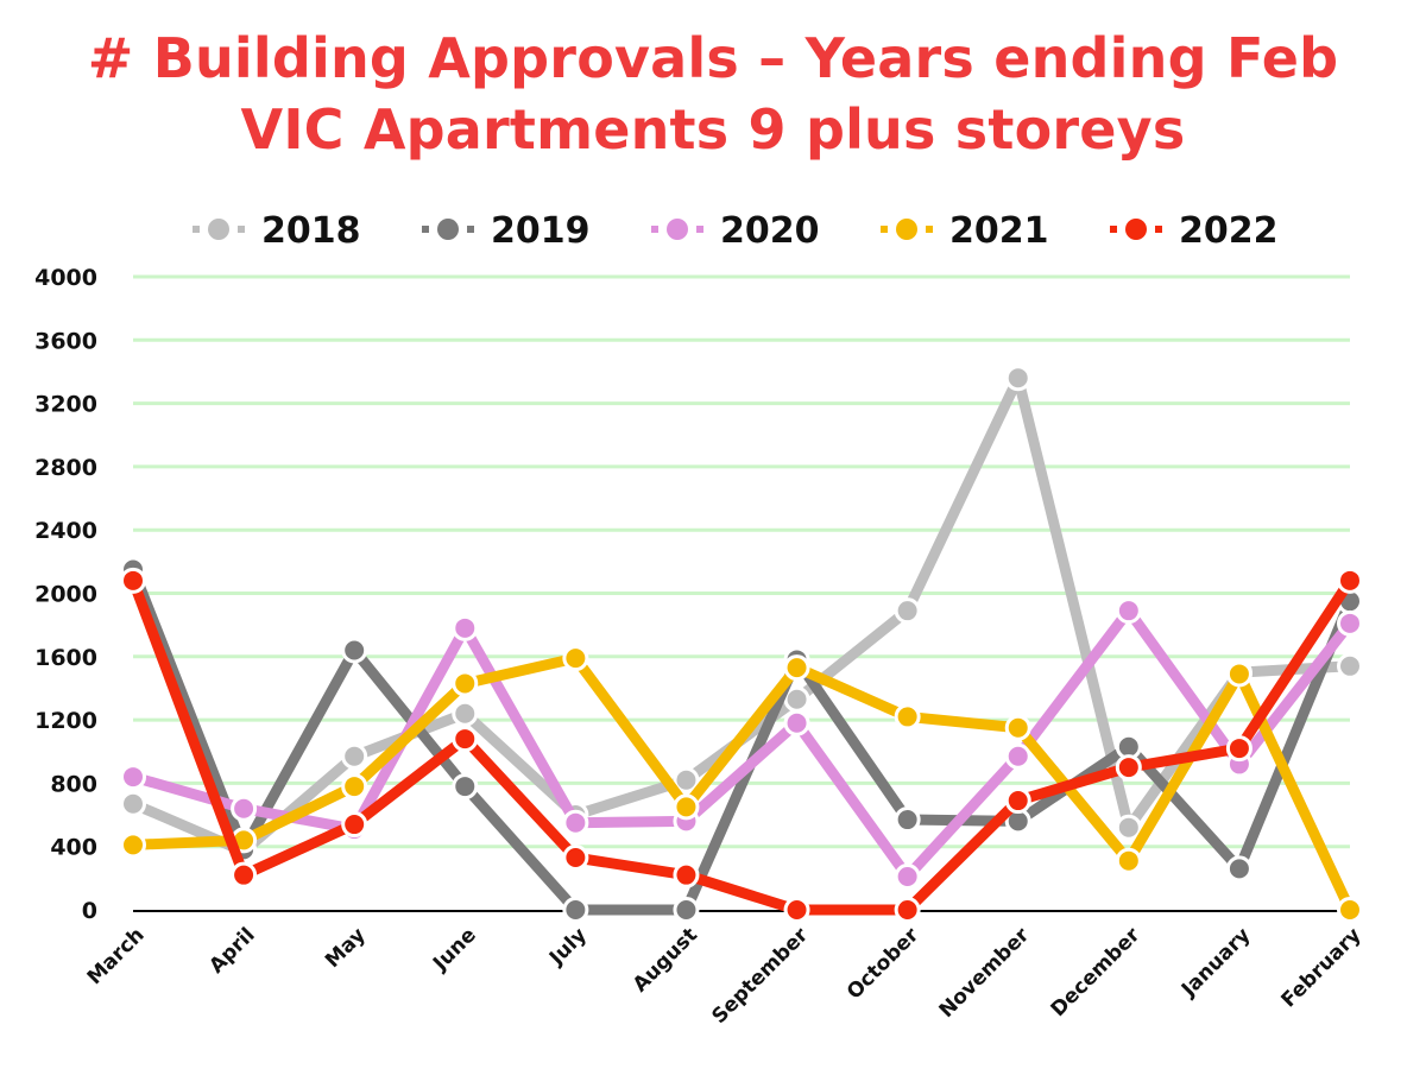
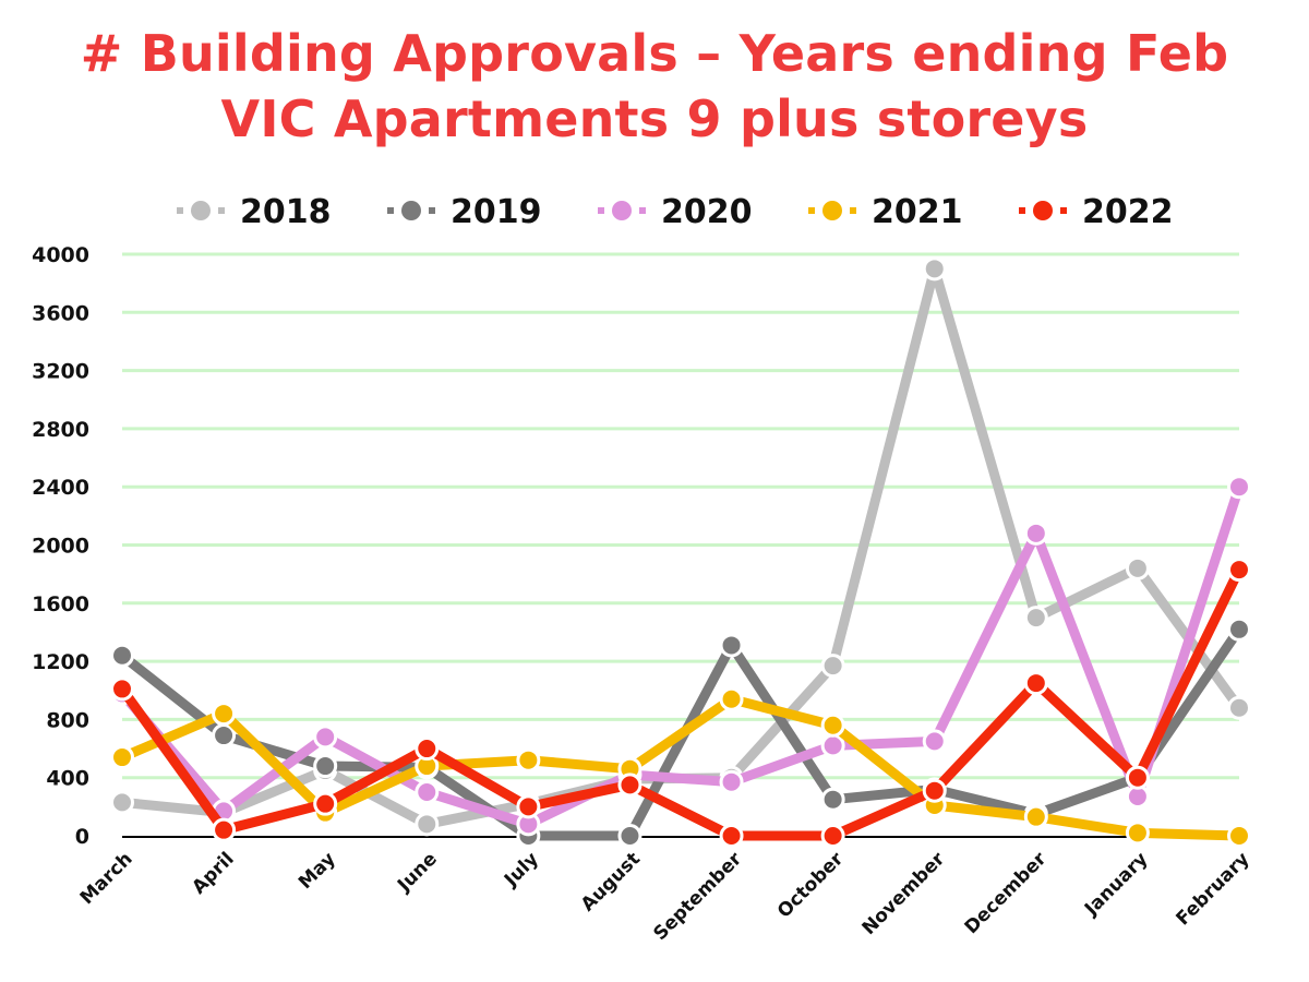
2018/March: 670 -> 230
2019/March: 2150 -> 1240
2020/March: 840 -> 980
2021/March: 410 -> 540
2022/March: 2080 -> 1010
2018/April: 370 -> 160
2019/April: 380 -> 690
2020/April: 640 -> 170
2021/April: 440 -> 840
2022/April: 220 -> 40
2018/May: 970 -> 450
2019/May: 1640 -> 480
2020/May: 510 -> 680
2021/May: 780 -> 160
2022/May: 540 -> 220
2018/June: 1240 -> 80
2019/June: 780 -> 470
2020/June: 1780 -> 300
2021/June: 1430 -> 480
2022/June: 1080 -> 600
2018/July: 600 -> 220
2020/July: 550 -> 80
2021/July: 1590 -> 520
2022/July: 330 -> 200
2018/August: 820 -> 390
2020/August: 560 -> 420
2021/August: 650 -> 460
2022/August: 220 -> 350
2018/September: 1330 -> 400
2019/September: 1580 -> 1310
2020/September: 1180 -> 370
2021/September: 1530 -> 940
2018/October: 1890 -> 1170
2019/October: 570 -> 250
2020/October: 210 -> 620
2021/October: 1220 -> 760
2018/November: 3360 -> 3900
2019/November: 560 -> 320
2020/November: 970 -> 650
2021/November: 1150 -> 210
2022/November: 690 -> 310
2018/December: 520 -> 1500
2019/December: 1030 -> 150
2020/December: 1890 -> 2080
2021/December: 310 -> 130
2022/December: 900 -> 1050
2018/January: 1500 -> 1840
2019/January: 260 -> 400
2020/January: 920 -> 270
2021/January: 1490 -> 20
2022/January: 1020 -> 400
2018/February: 1540 -> 880
2019/February: 1950 -> 1420
2020/February: 1810 -> 2400
2022/February: 2080 -> 1830
